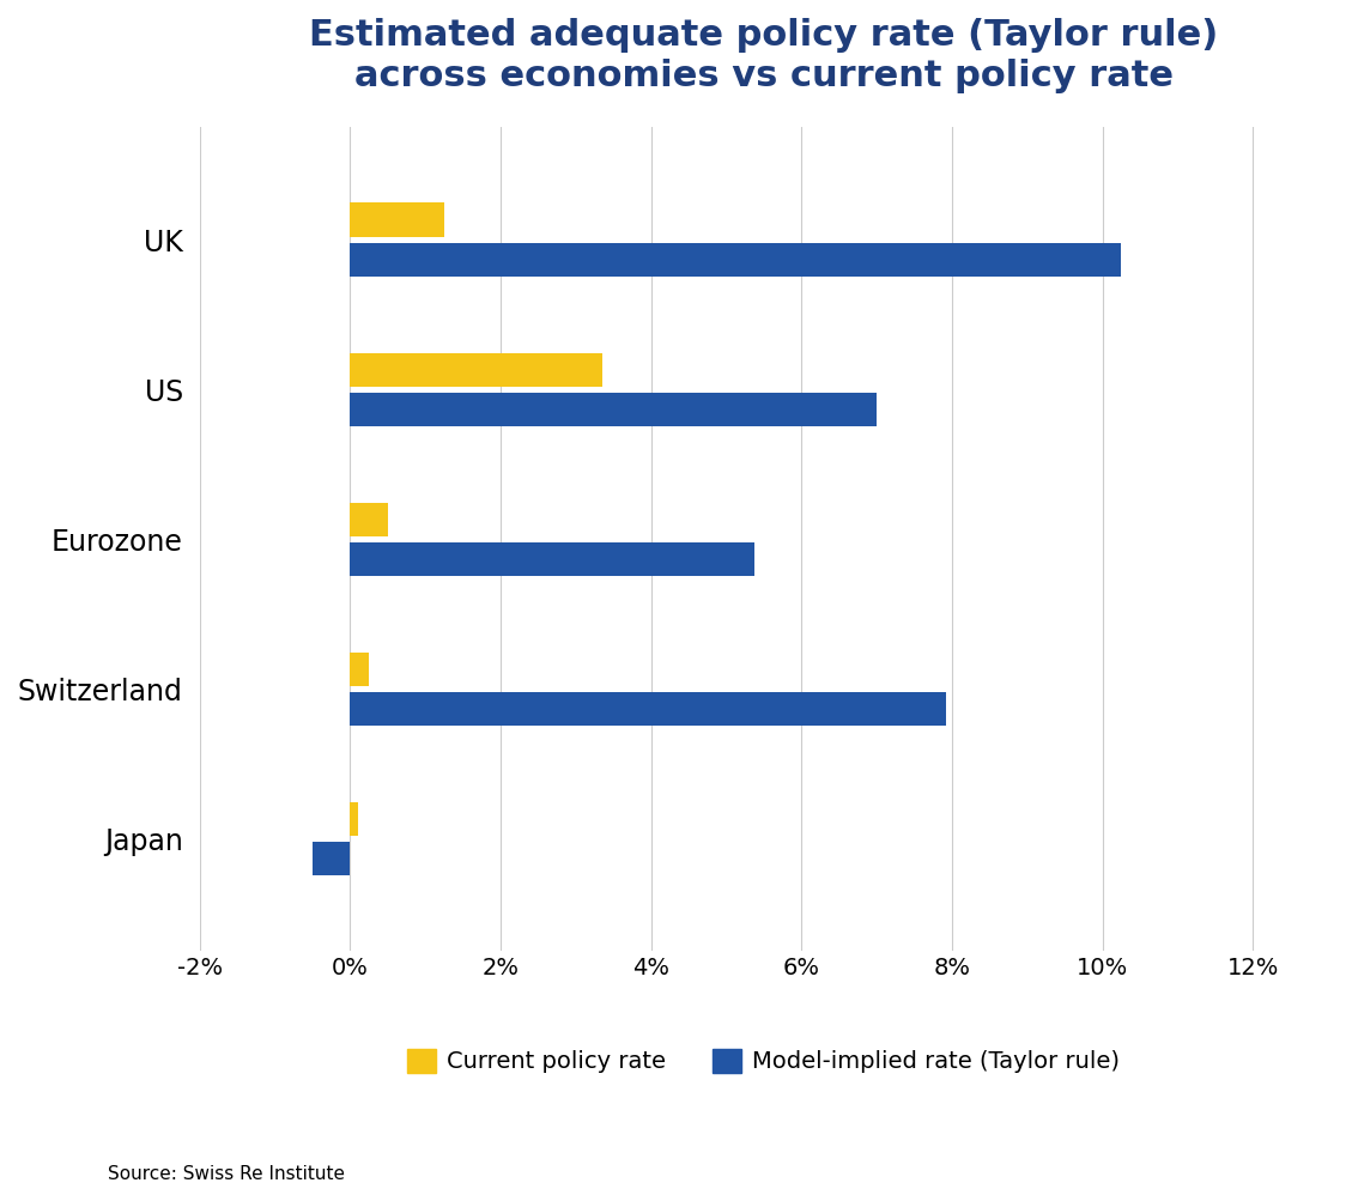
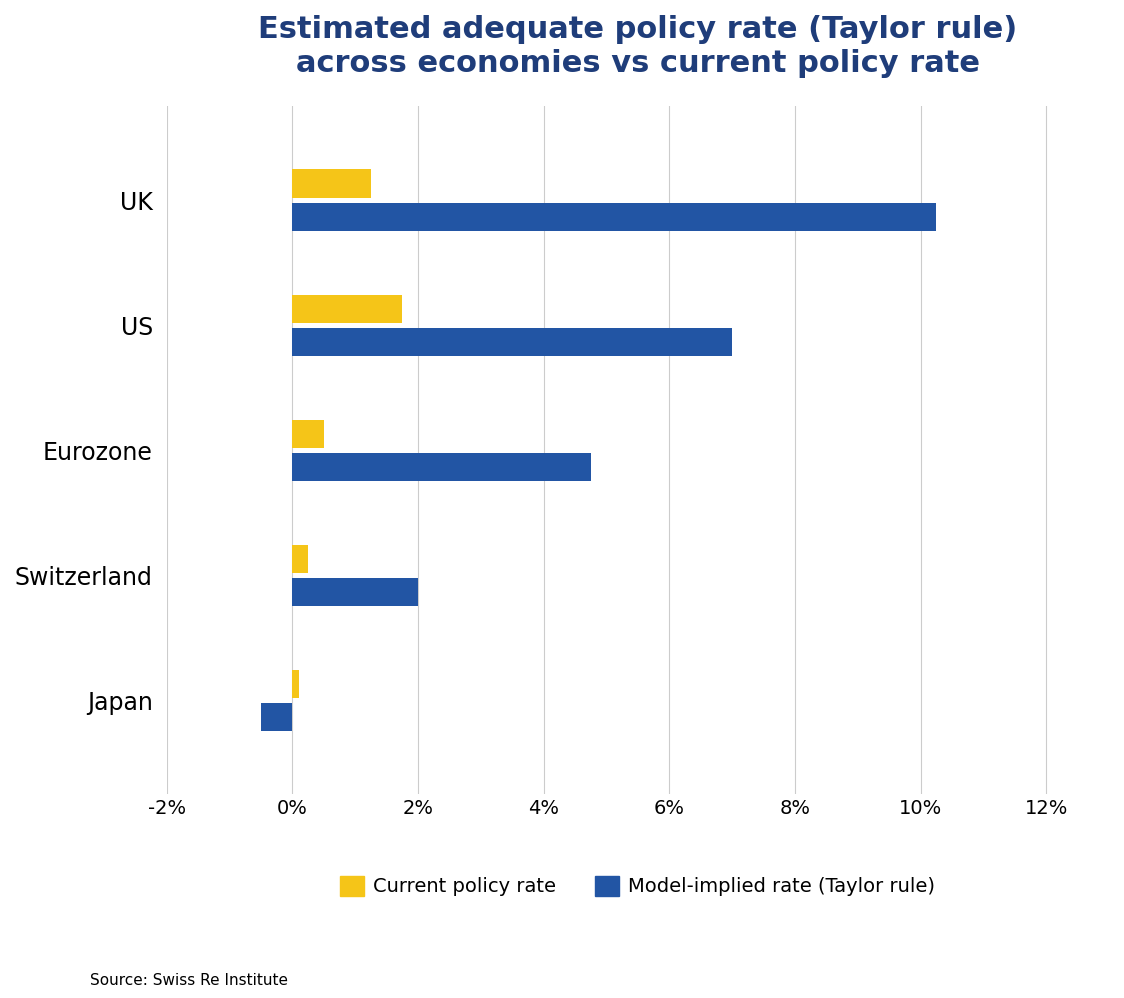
Current policy rate/US: 3.36% -> 1.75%
Model-implied rate (Taylor rule)/Eurozone: 5.38% -> 4.75%
Model-implied rate (Taylor rule)/Switzerland: 7.92% -> 2.00%
